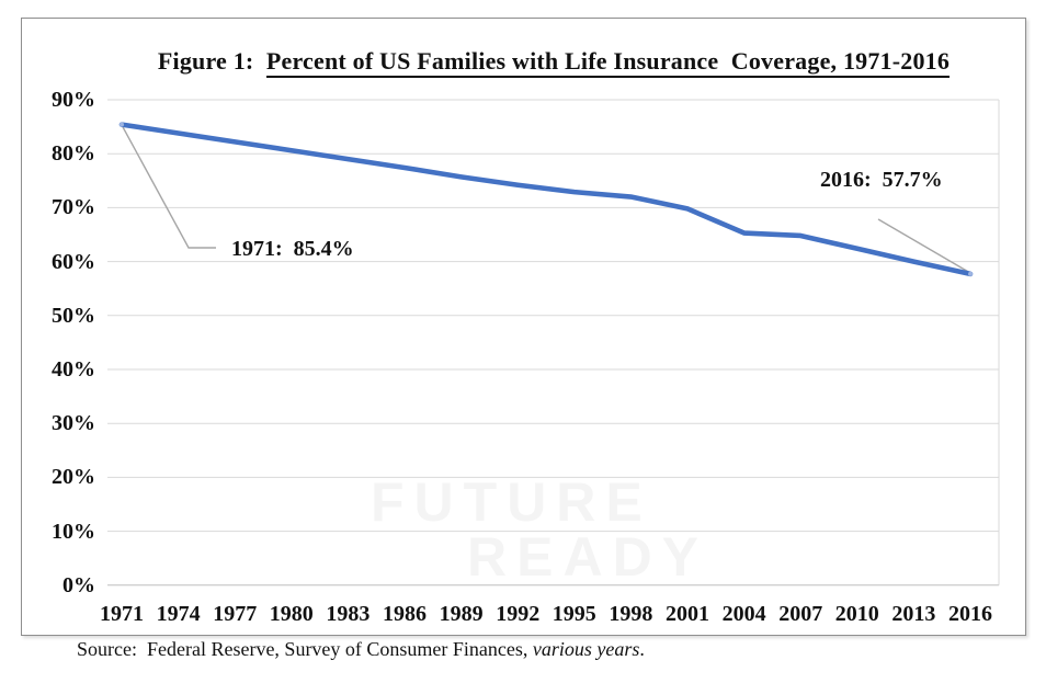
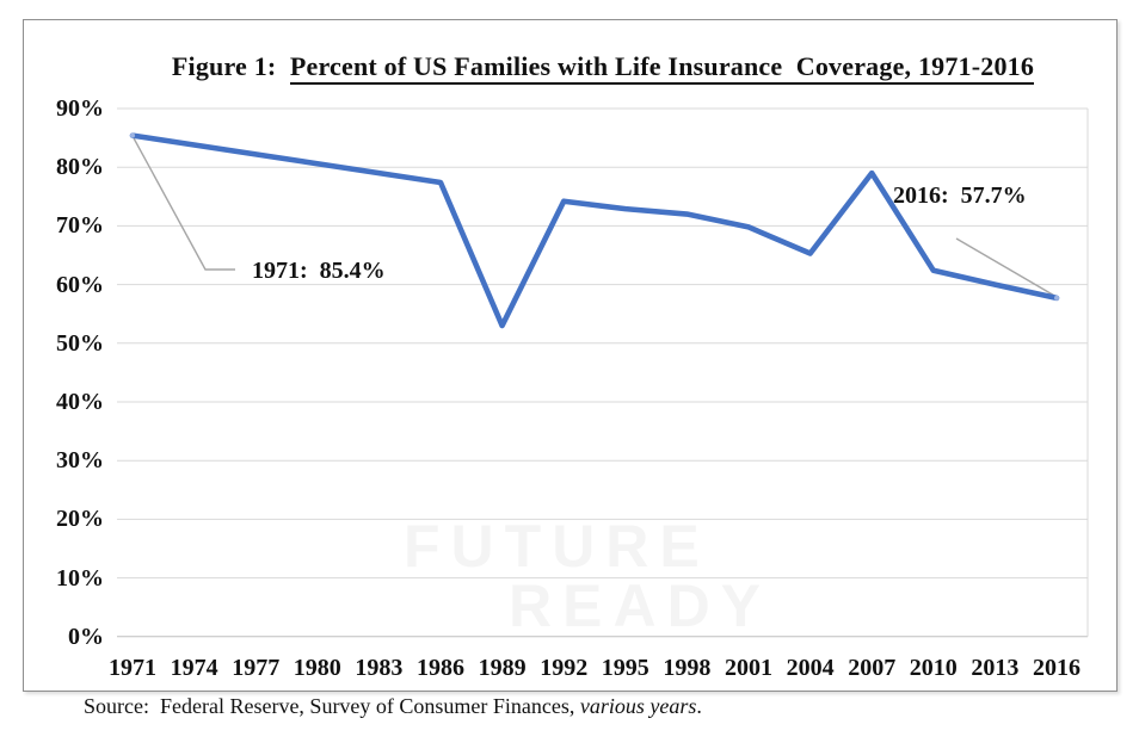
1989: 76% -> 53%
2007: 65% -> 79%
